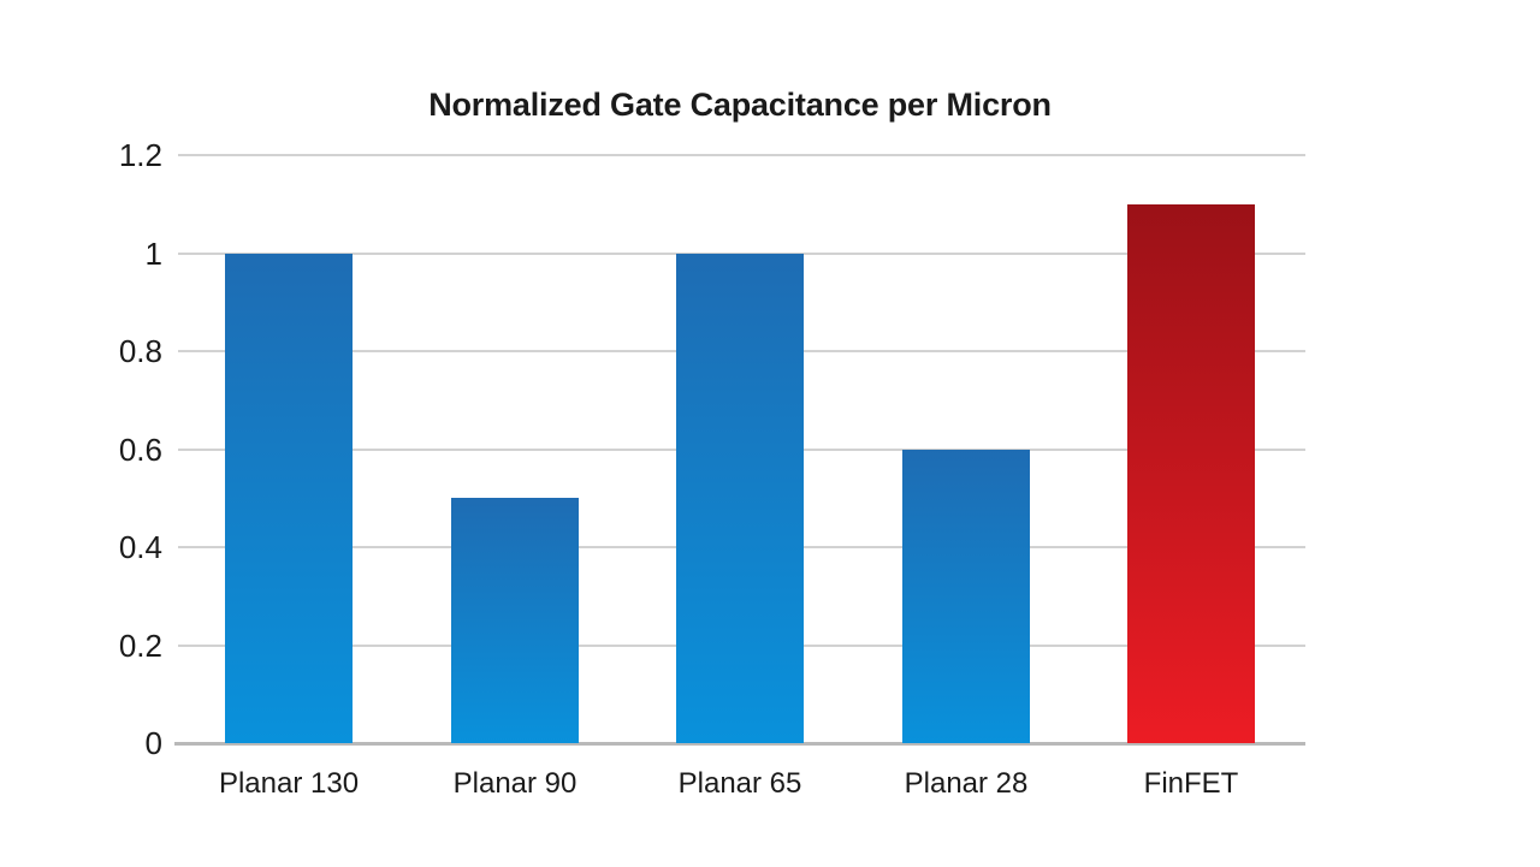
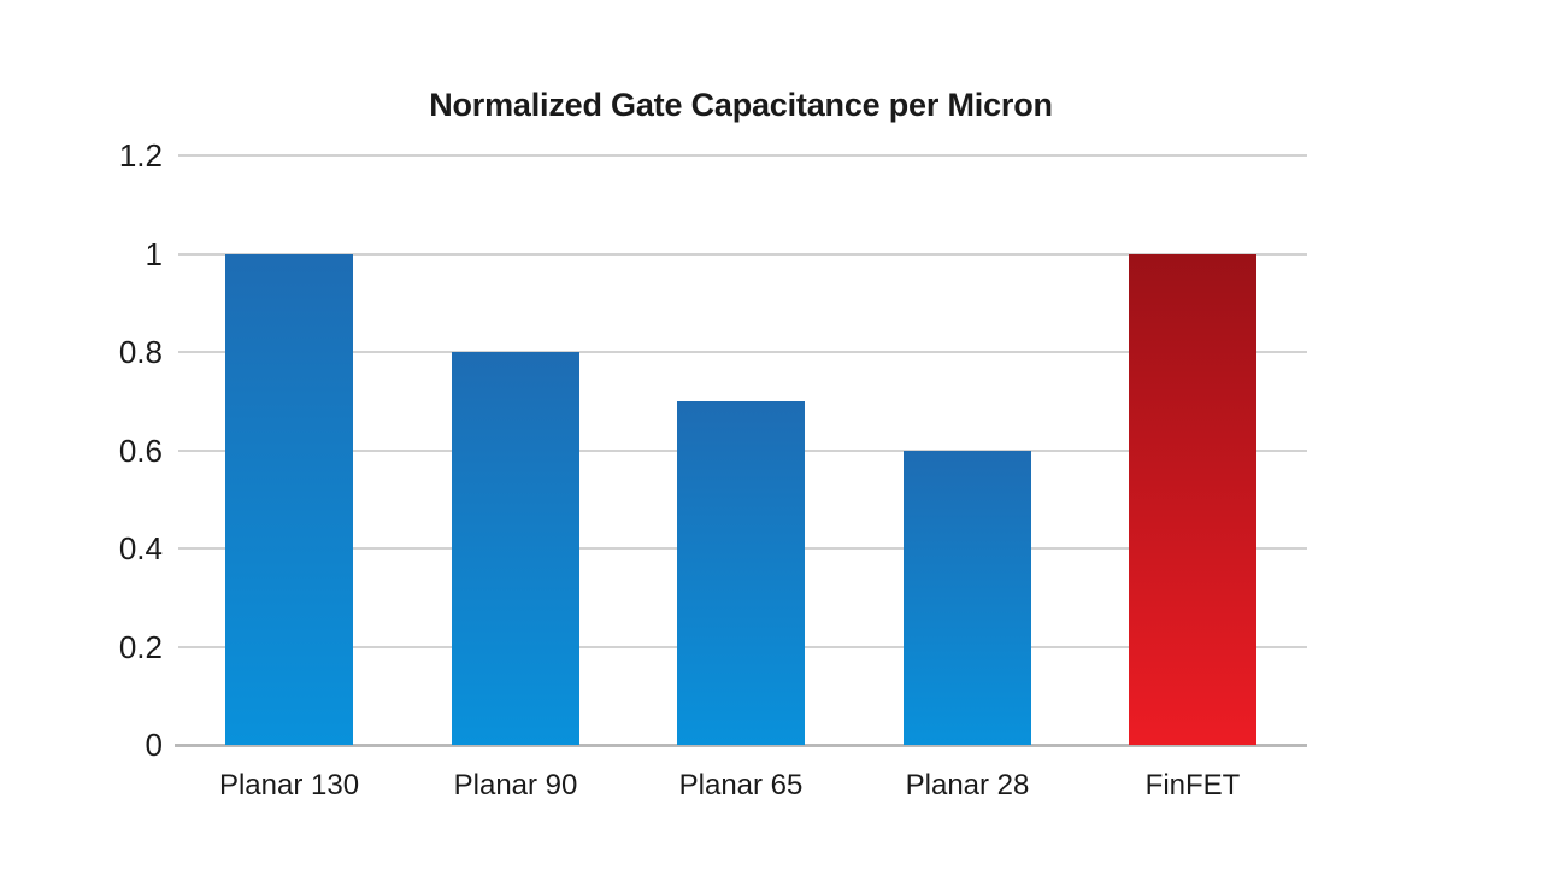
Planar 90: 0.5 -> 0.8
Planar 65: 1.0 -> 0.7
FinFET: 1.1 -> 1.0
